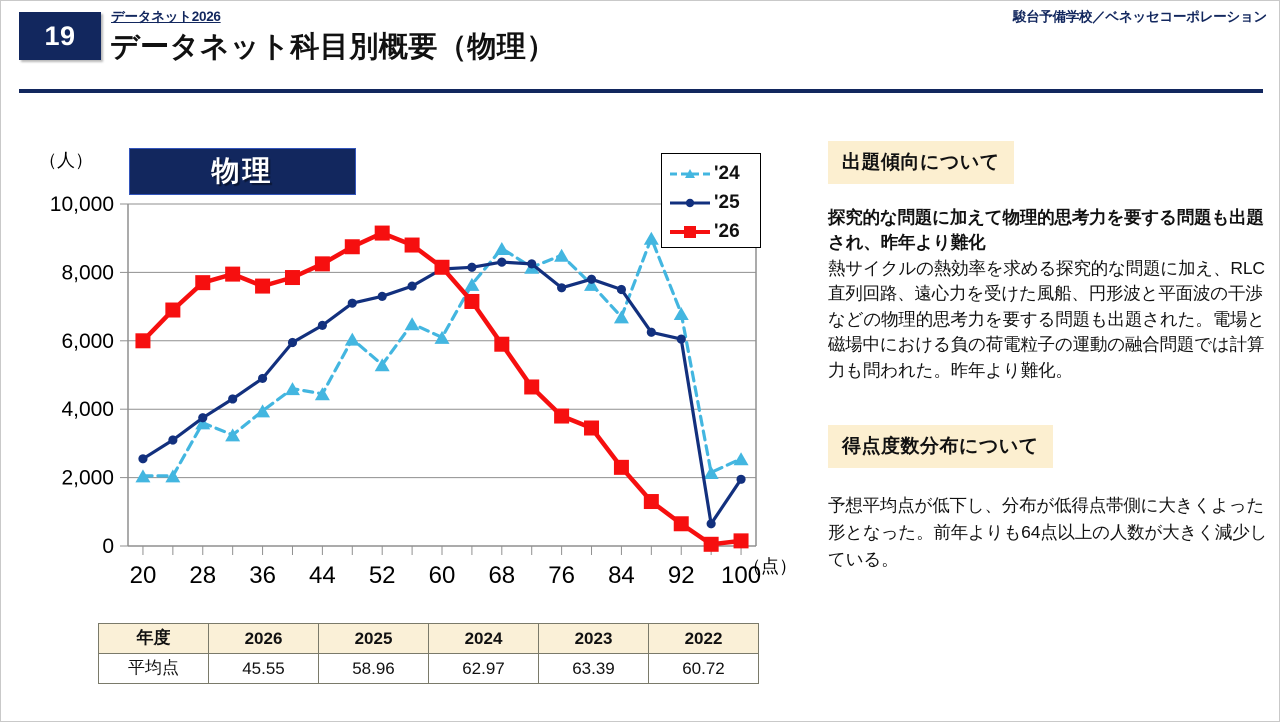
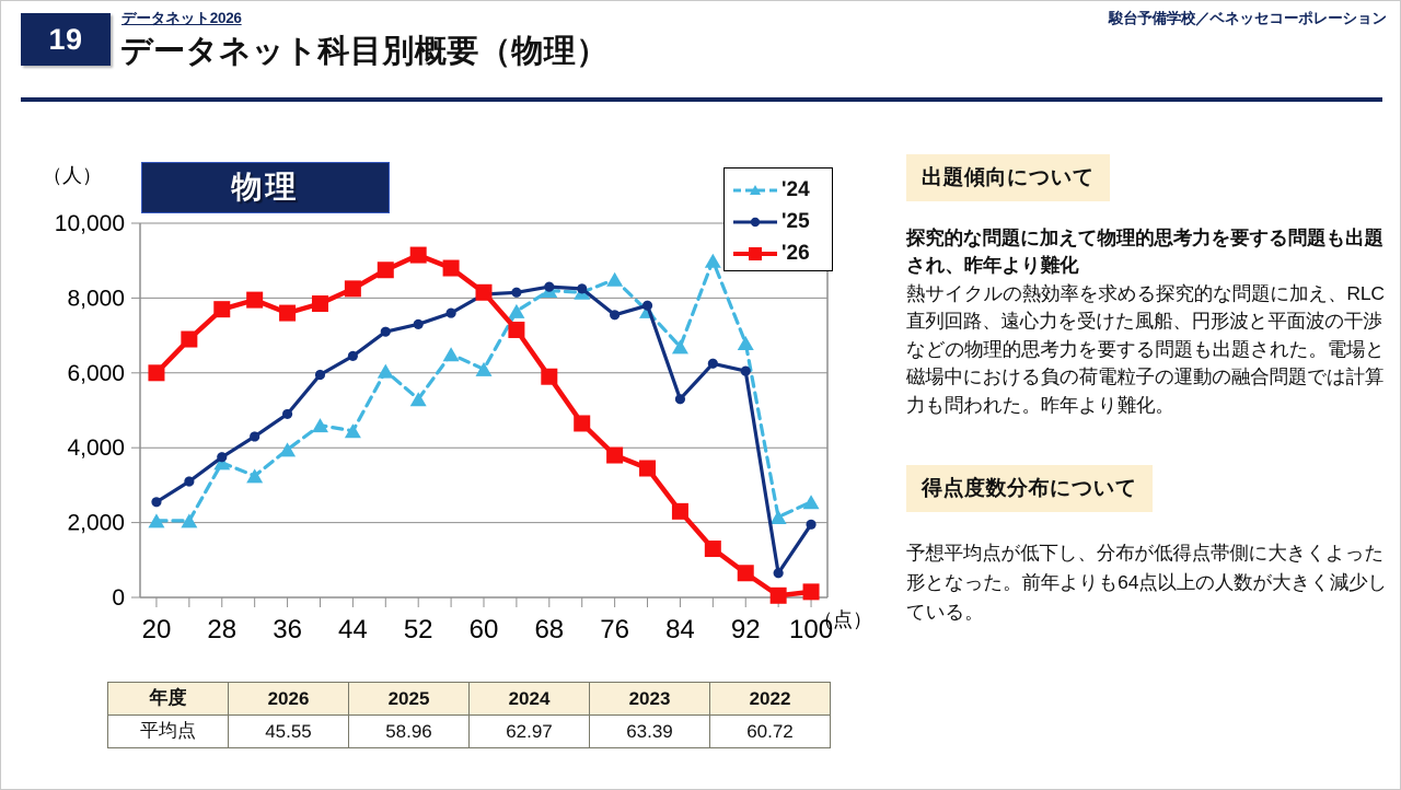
'24/68: 8700 -> 8200
'25/84: 7500 -> 5300
